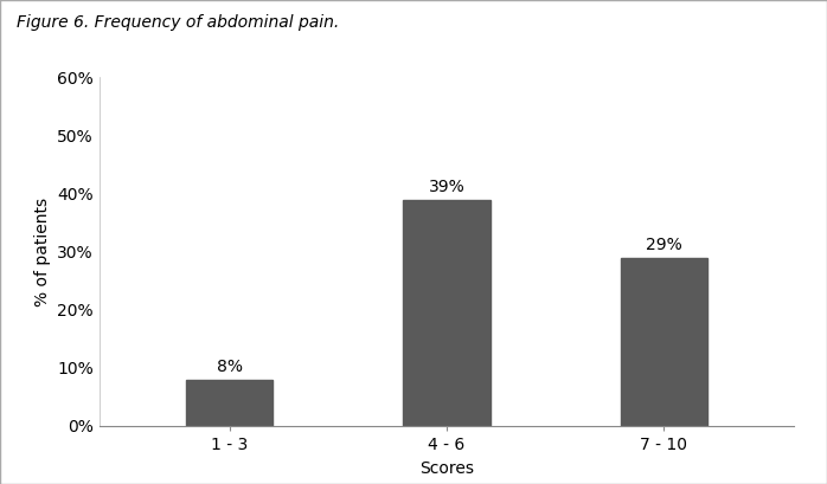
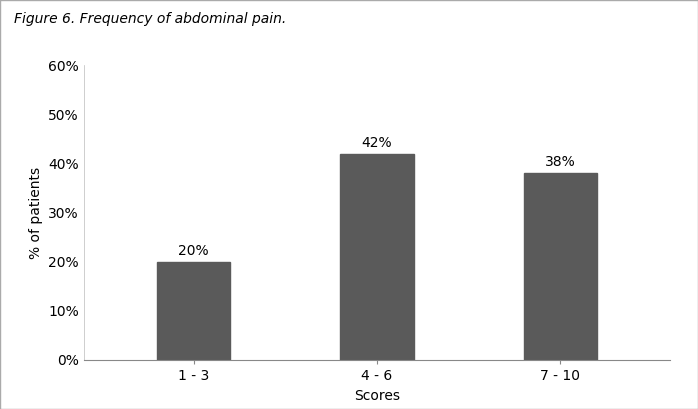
1 - 3: 8% -> 20%
4 - 6: 39% -> 42%
7 - 10: 29% -> 38%
